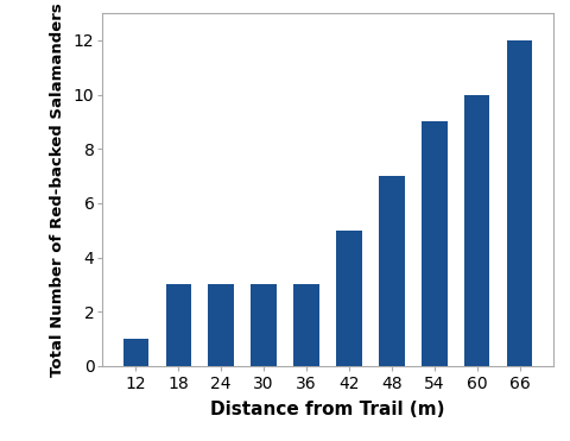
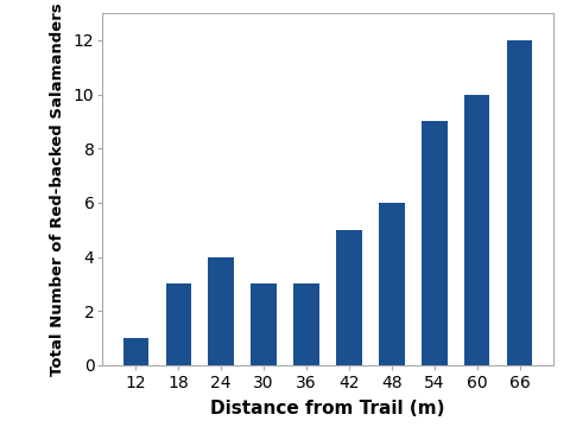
24: 3 -> 4
48: 7 -> 6
